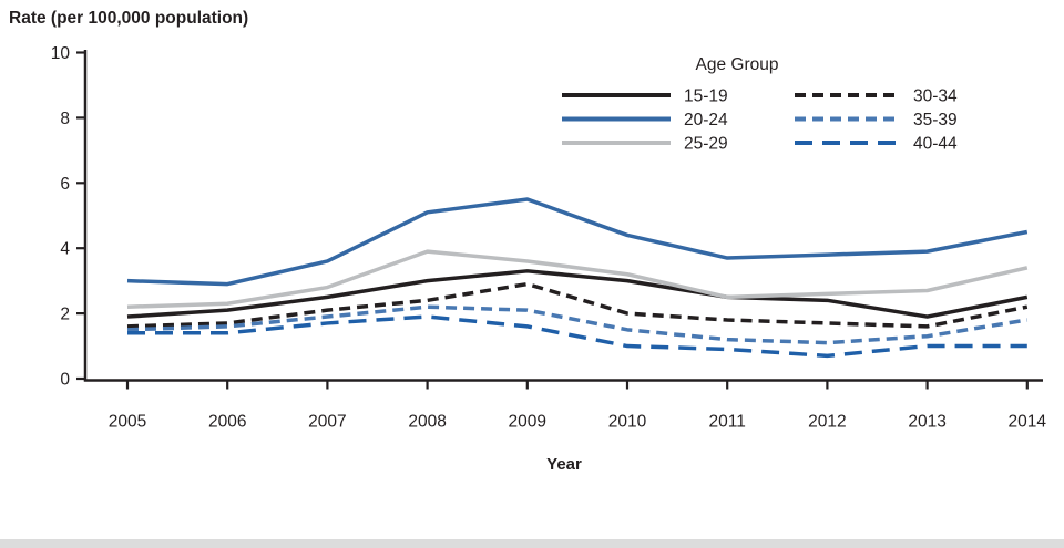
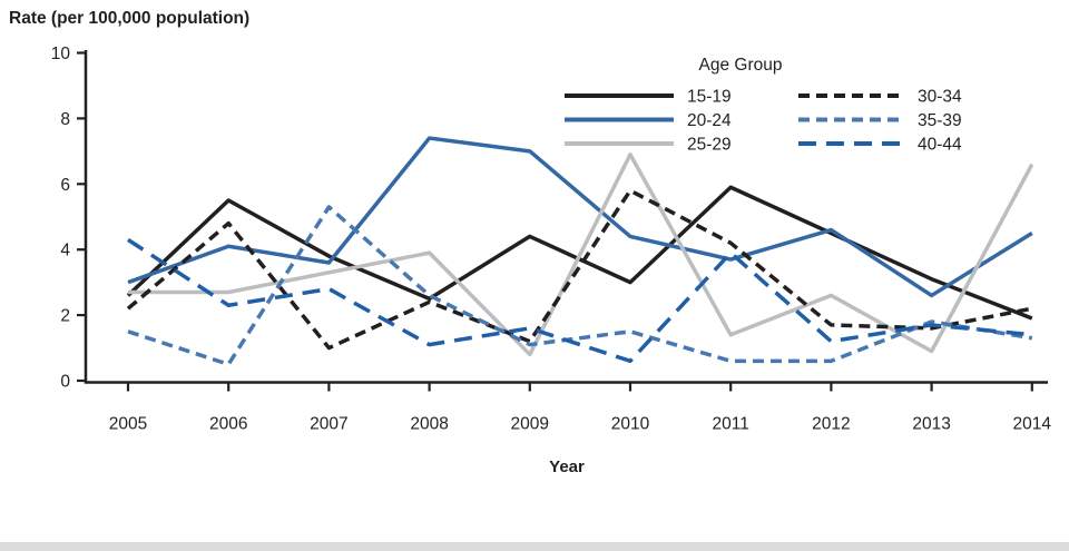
15-19/2005: 1.9 -> 2.6
25-29/2005: 2.2 -> 2.7
30-34/2005: 1.6 -> 2.2
40-44/2005: 1.4 -> 4.3
15-19/2006: 2.1 -> 5.5
20-24/2006: 2.9 -> 4.1
25-29/2006: 2.3 -> 2.7
30-34/2006: 1.7 -> 4.8
35-39/2006: 1.6 -> 0.5
40-44/2006: 1.4 -> 2.3
15-19/2007: 2.5 -> 3.8
25-29/2007: 2.8 -> 3.3
30-34/2007: 2.1 -> 1.0
35-39/2007: 1.9 -> 5.3
40-44/2007: 1.7 -> 2.8
15-19/2008: 3.0 -> 2.5
20-24/2008: 5.1 -> 7.4
35-39/2008: 2.2 -> 2.6
40-44/2008: 1.9 -> 1.1
15-19/2009: 3.3 -> 4.4
20-24/2009: 5.5 -> 7.0
25-29/2009: 3.6 -> 0.8
30-34/2009: 2.9 -> 1.2
35-39/2009: 2.1 -> 1.1
25-29/2010: 3.2 -> 6.9
30-34/2010: 2.0 -> 5.8
40-44/2010: 1.0 -> 0.6
15-19/2011: 2.5 -> 5.9
25-29/2011: 2.5 -> 1.4
30-34/2011: 1.8 -> 4.2
35-39/2011: 1.2 -> 0.6
40-44/2011: 0.9 -> 3.9
15-19/2012: 2.4 -> 4.5
20-24/2012: 3.8 -> 4.6
35-39/2012: 1.1 -> 0.6
40-44/2012: 0.7 -> 1.2
15-19/2013: 1.9 -> 3.1
20-24/2013: 3.9 -> 2.6
25-29/2013: 2.7 -> 0.9
35-39/2013: 1.3 -> 1.8
40-44/2013: 1.0 -> 1.7
15-19/2014: 2.5 -> 1.9
25-29/2014: 3.4 -> 6.6
35-39/2014: 1.8 -> 1.3
40-44/2014: 1.0 -> 1.4
